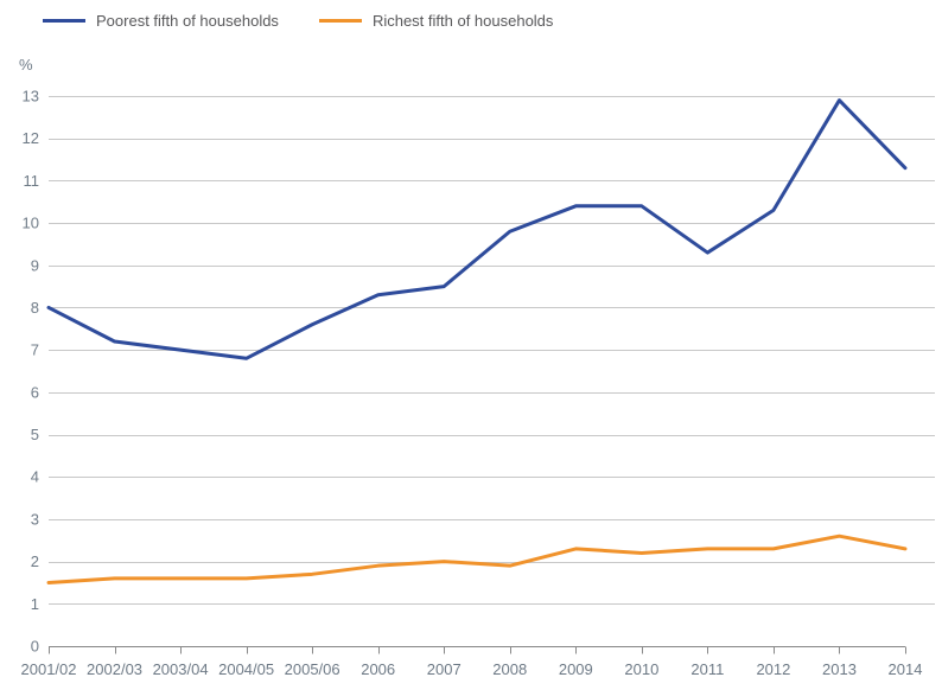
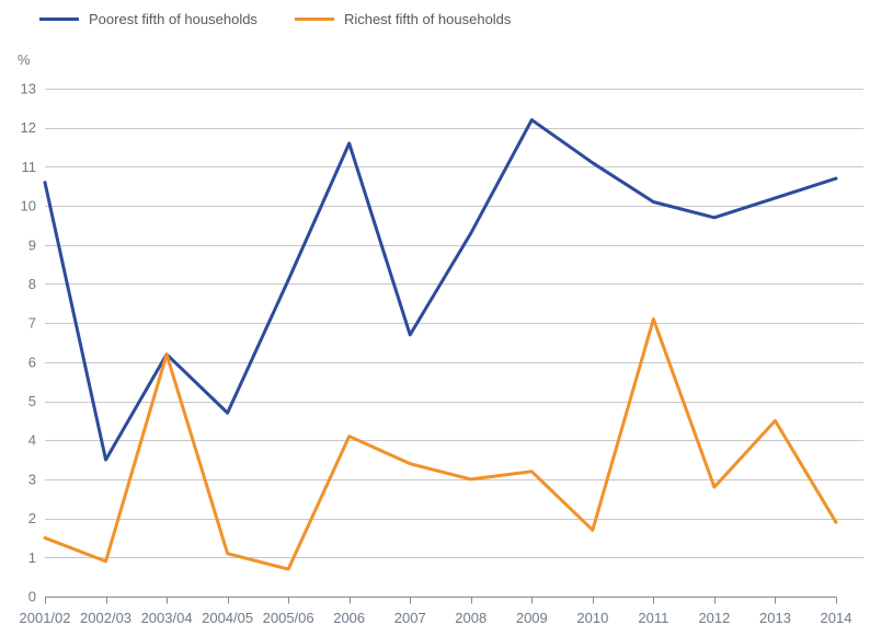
Poorest fifth of households/2001/02: 8.0 -> 10.6
Poorest fifth of households/2002/03: 7.2 -> 3.5
Richest fifth of households/2002/03: 1.6 -> 0.9
Poorest fifth of households/2003/04: 7.0 -> 6.2
Richest fifth of households/2003/04: 1.6 -> 6.2
Poorest fifth of households/2004/05: 6.8 -> 4.7
Richest fifth of households/2004/05: 1.6 -> 1.1
Poorest fifth of households/2005/06: 7.6 -> 8.1
Richest fifth of households/2005/06: 1.7 -> 0.7
Poorest fifth of households/2006: 8.3 -> 11.6
Richest fifth of households/2006: 1.9 -> 4.1
Poorest fifth of households/2007: 8.5 -> 6.7
Richest fifth of households/2007: 2.0 -> 3.4
Poorest fifth of households/2008: 9.8 -> 9.3
Richest fifth of households/2008: 1.9 -> 3.0
Poorest fifth of households/2009: 10.4 -> 12.2
Richest fifth of households/2009: 2.3 -> 3.2
Poorest fifth of households/2010: 10.4 -> 11.1
Richest fifth of households/2010: 2.2 -> 1.7
Poorest fifth of households/2011: 9.3 -> 10.1
Richest fifth of households/2011: 2.3 -> 7.1
Poorest fifth of households/2012: 10.3 -> 9.7
Richest fifth of households/2012: 2.3 -> 2.8
Poorest fifth of households/2013: 12.9 -> 10.2
Richest fifth of households/2013: 2.6 -> 4.5
Poorest fifth of households/2014: 11.3 -> 10.7
Richest fifth of households/2014: 2.3 -> 1.9
